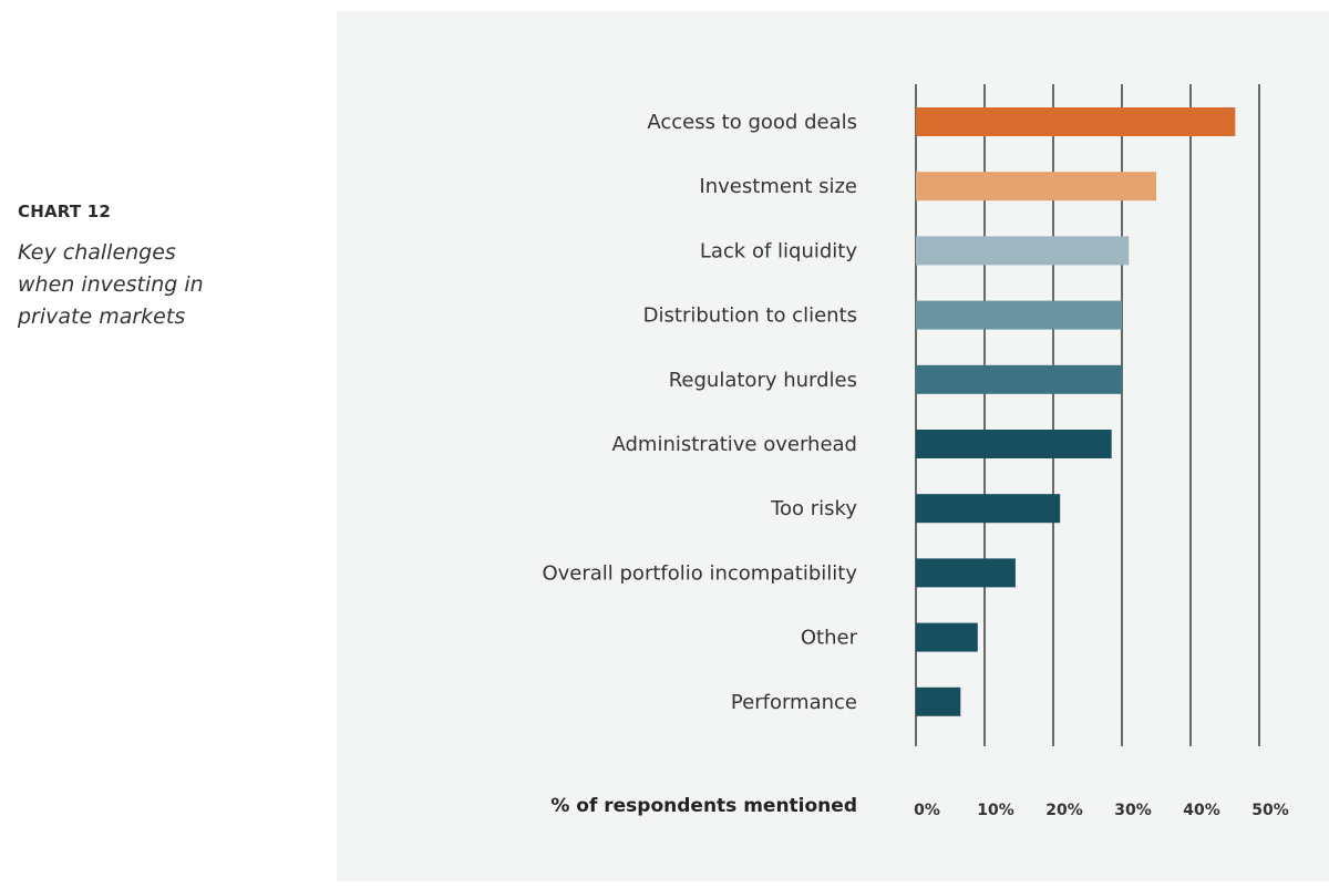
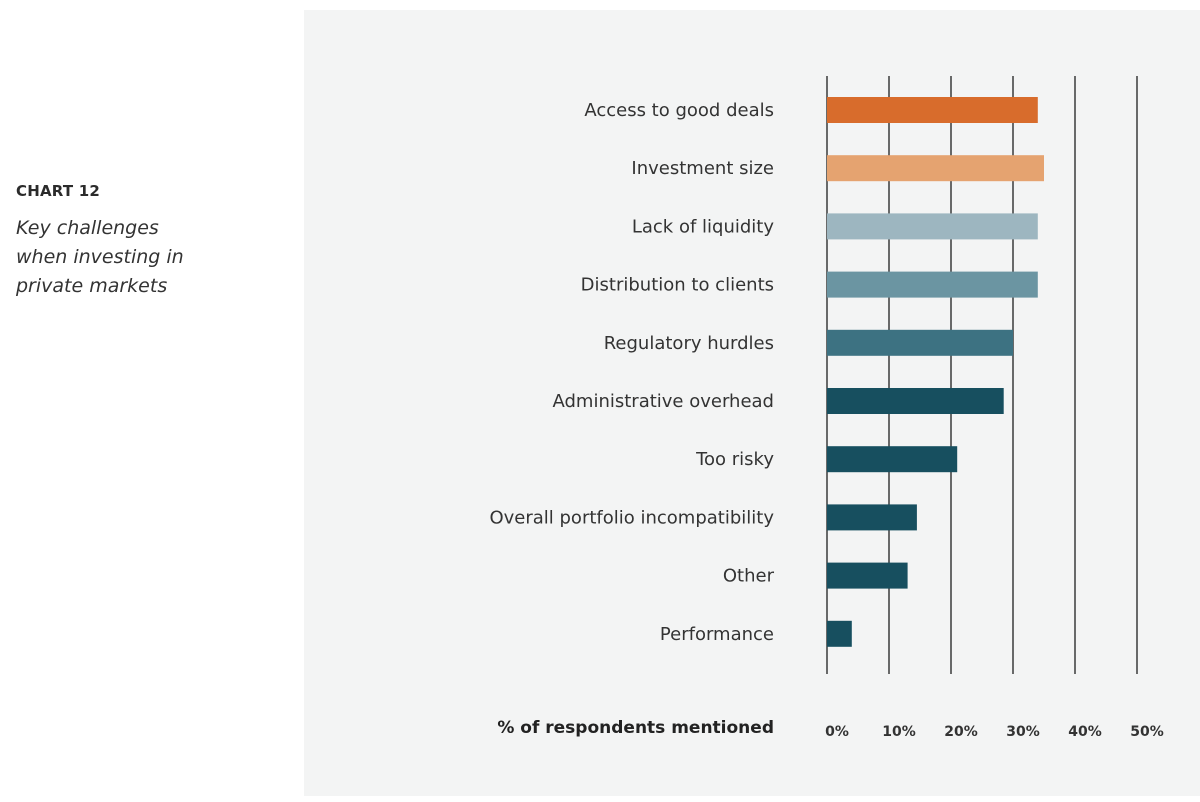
Access to good deals: 46% -> 34%
Lack of liquidity: 31% -> 34%
Distribution to clients: 30% -> 34%
Other: 9% -> 13%
Performance: 6% -> 4%
